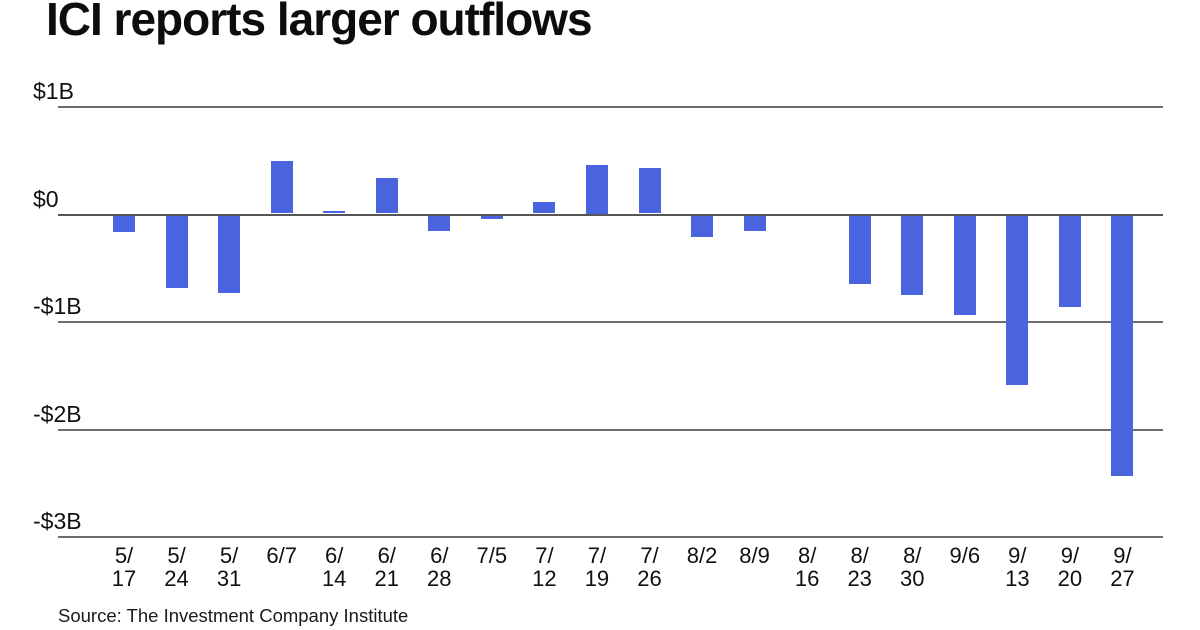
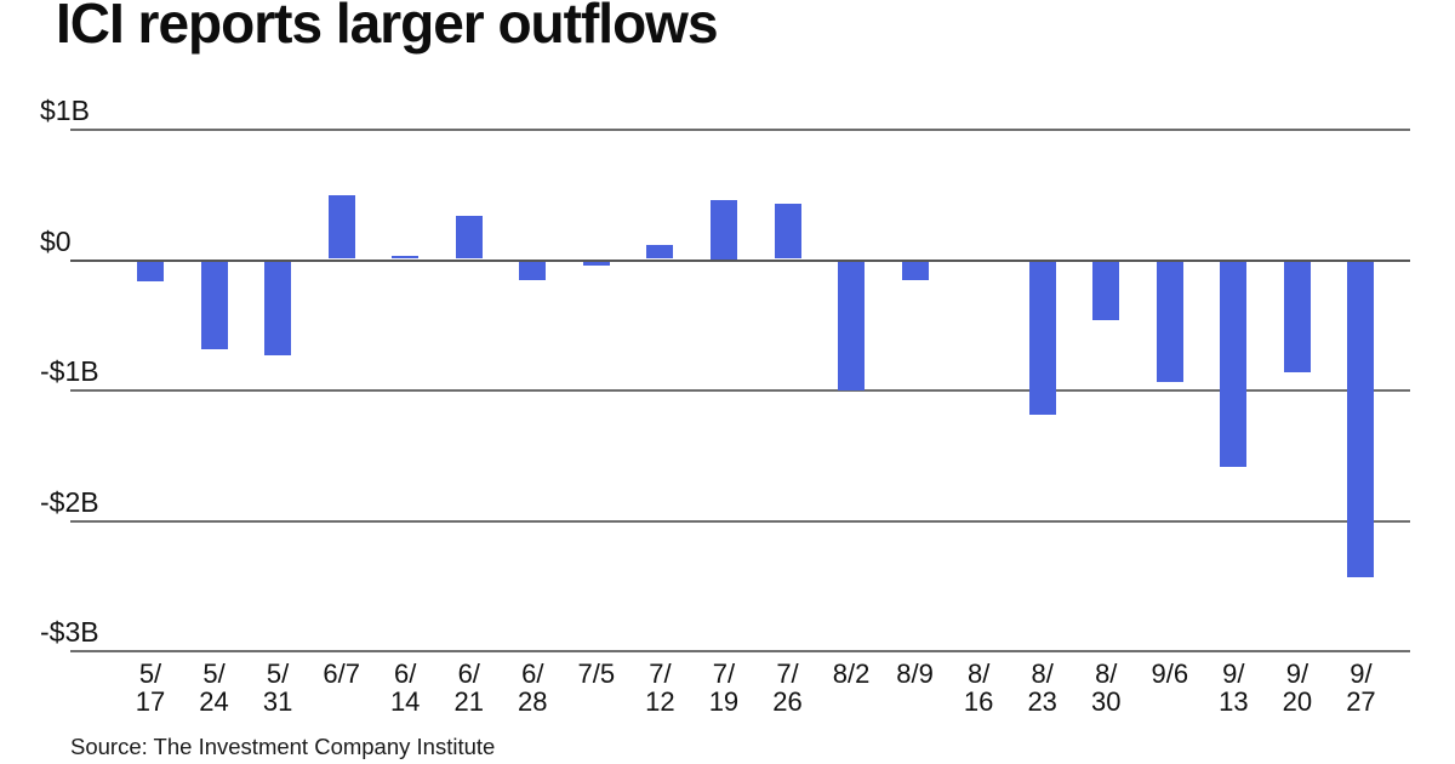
8/2: -$0.20B -> -$0.99B
8/23: -$0.64B -> -$1.18B
8/30: -$0.74B -> -$0.45B
